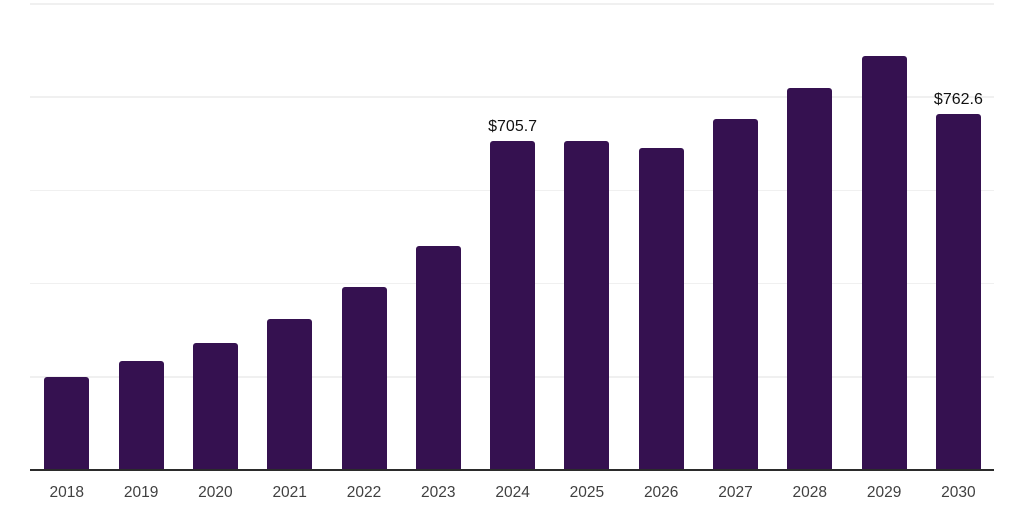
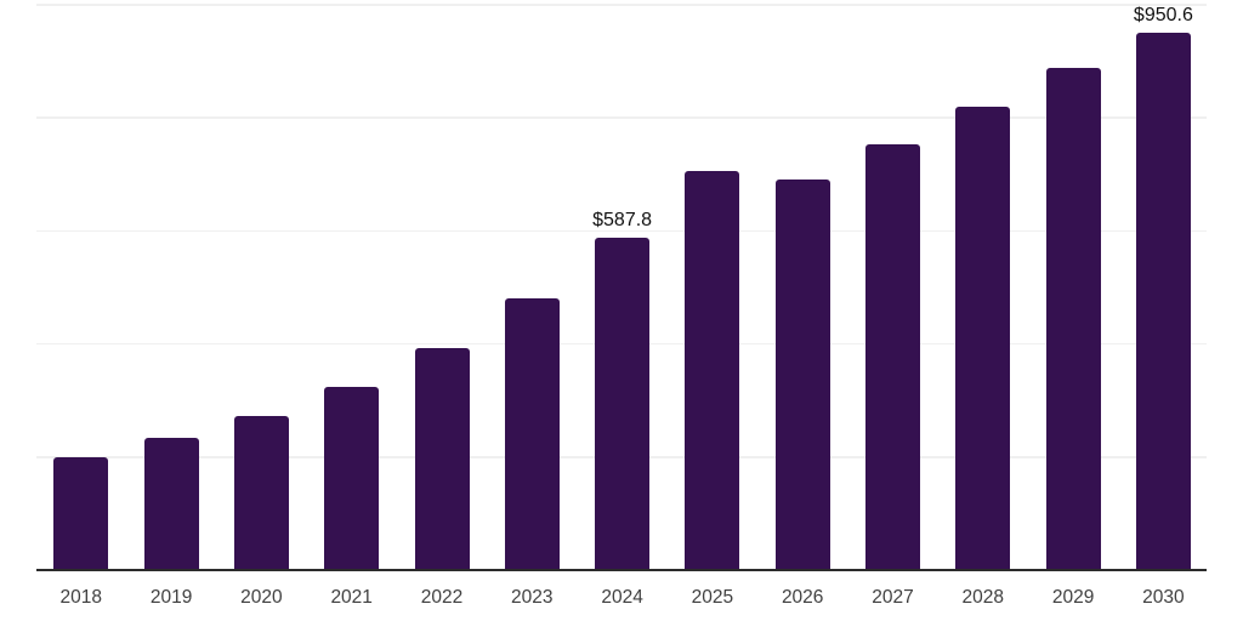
2024: $705.7 -> $587.8
2030: $762.6 -> $950.6
